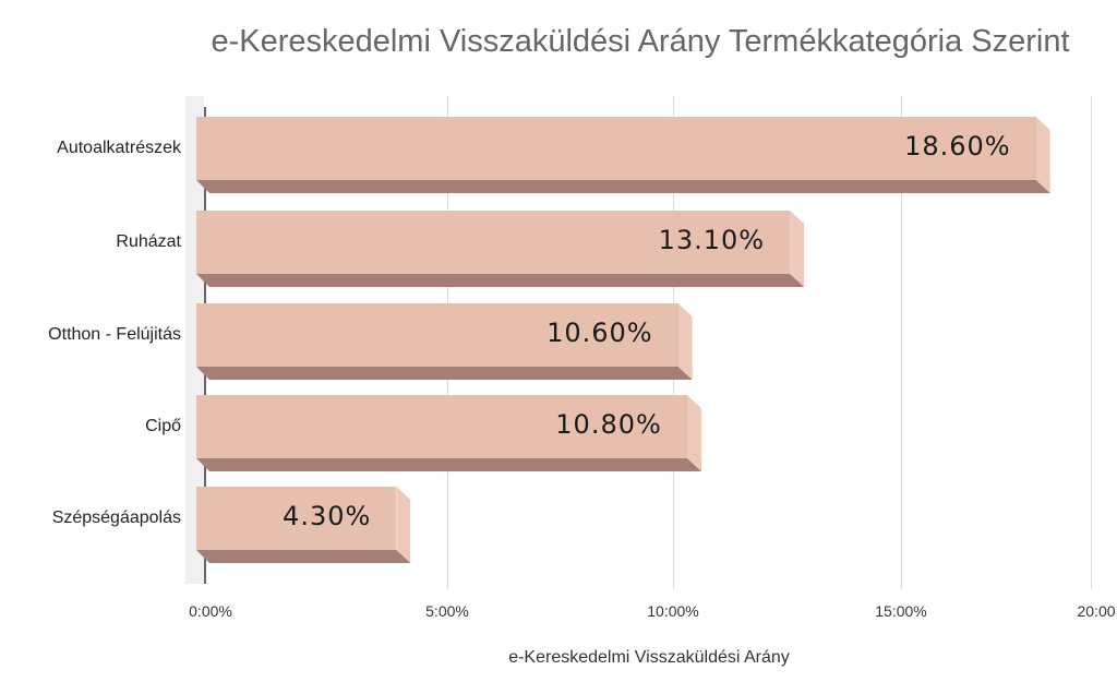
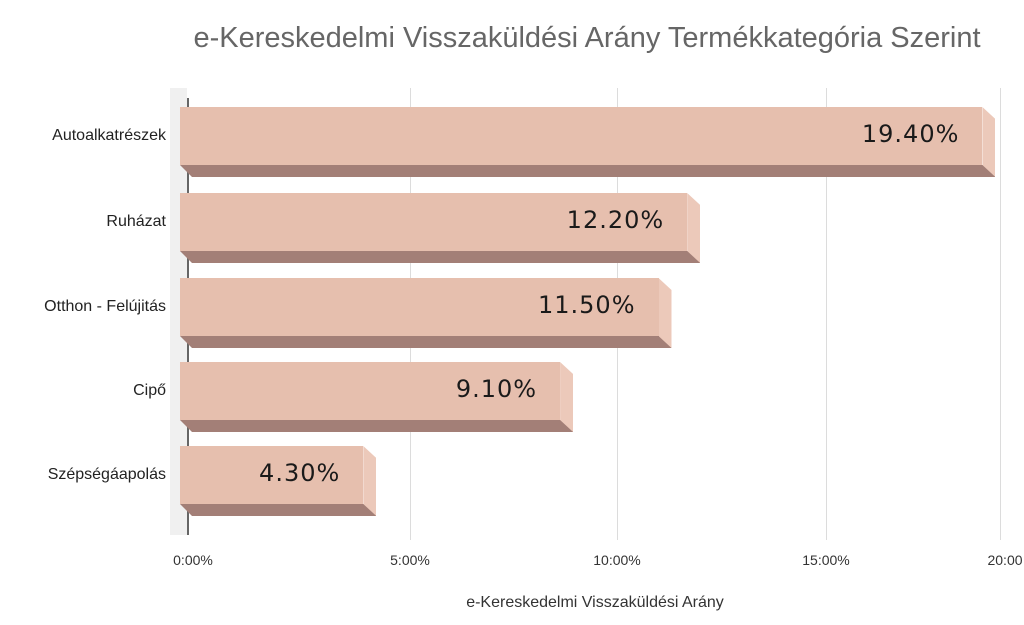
Autoalkatrészek: 18.60% -> 19.40%
Ruházat: 13.10% -> 12.20%
Otthon - Felújitás: 10.60% -> 11.50%
Cipő: 10.80% -> 9.10%
